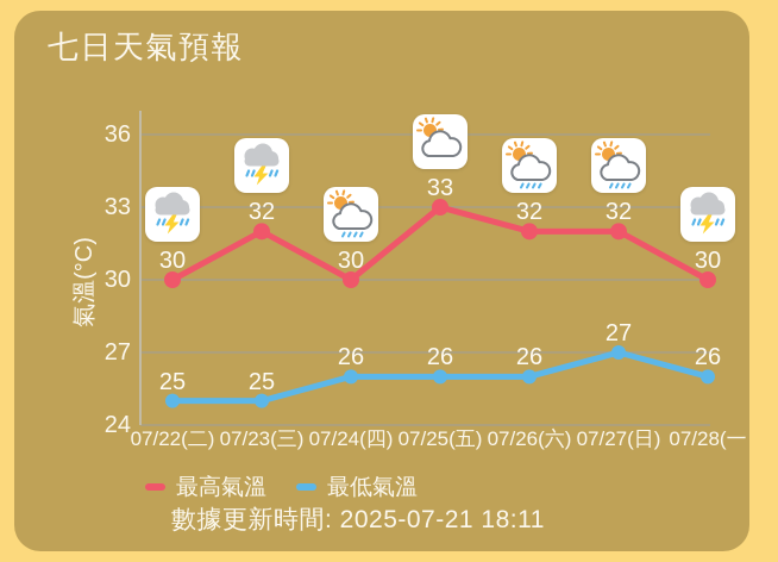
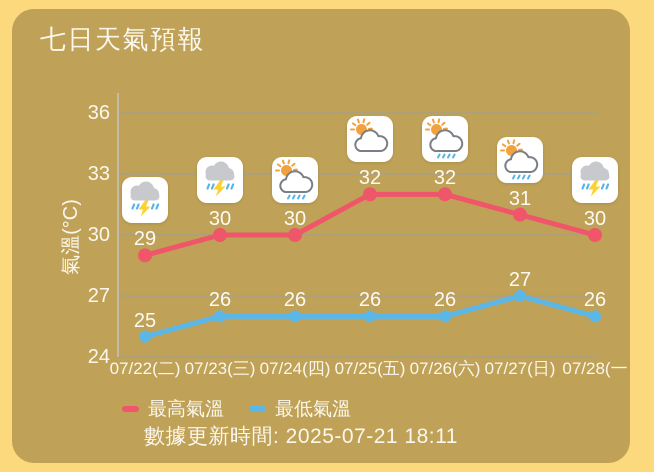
最高氣溫/07/22(二): 30 -> 29
最高氣溫/07/23(三): 32 -> 30
最低氣溫/07/23(三): 25 -> 26
最高氣溫/07/25(五): 33 -> 32
最高氣溫/07/27(日): 32 -> 31
